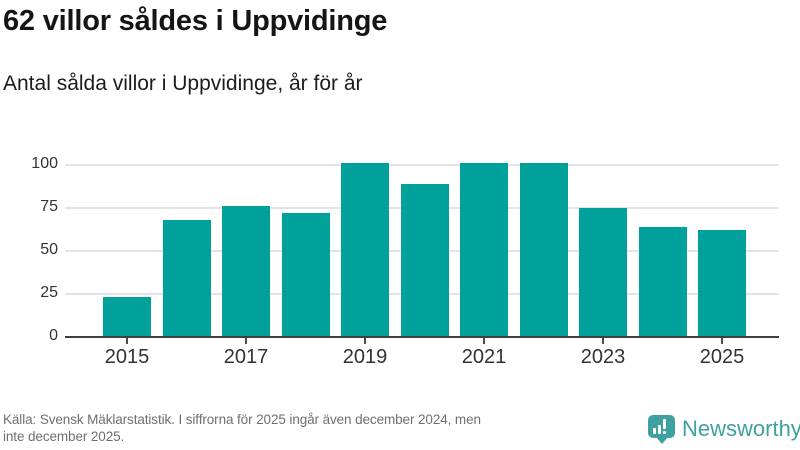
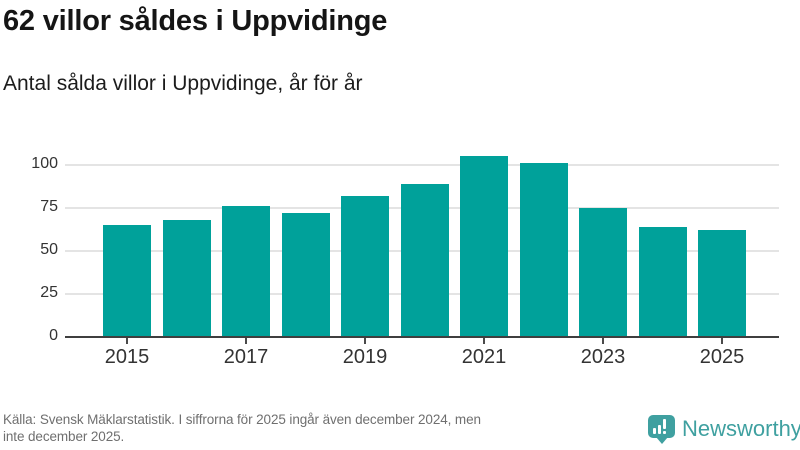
2015: 23 -> 65
2019: 101 -> 82
2021: 101 -> 105
